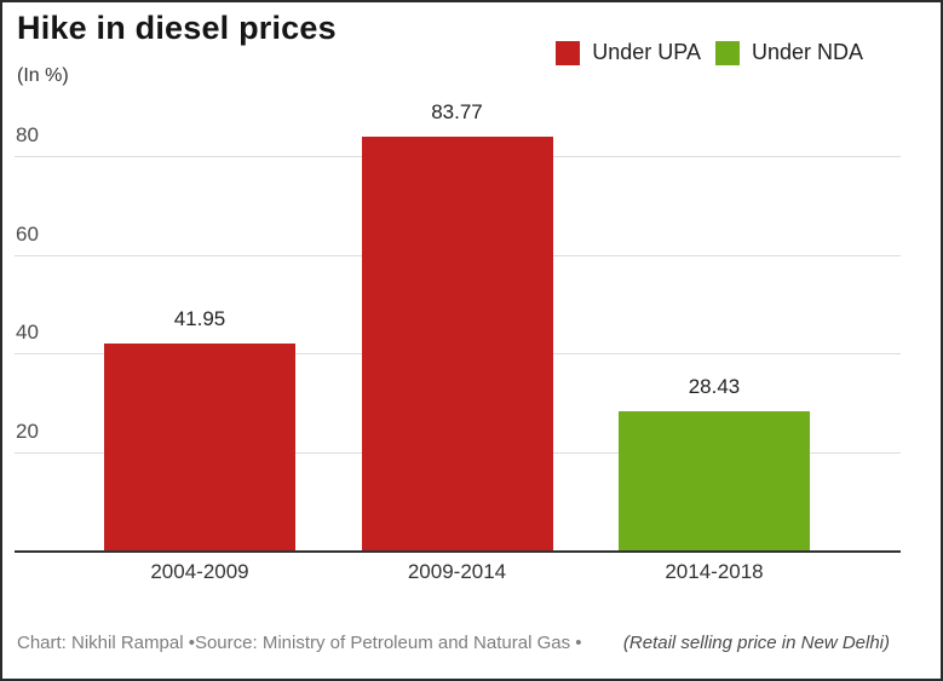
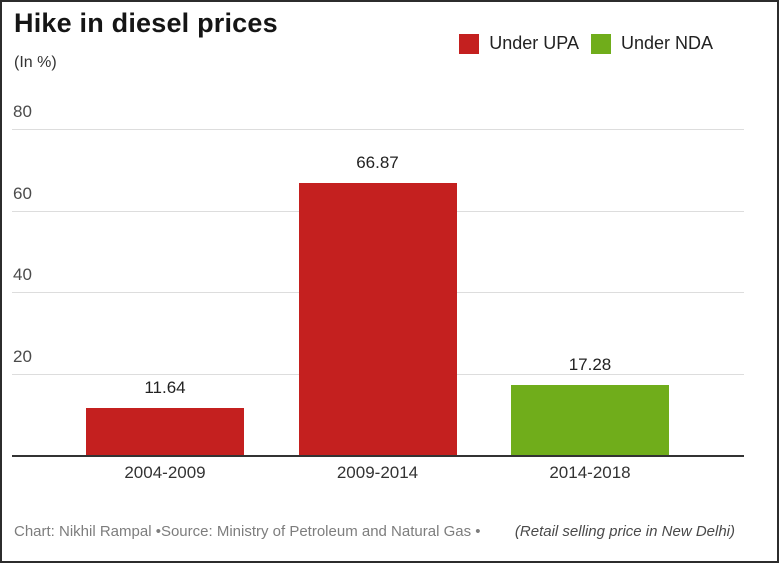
2004-2009: 41.95 -> 11.64
2009-2014: 83.77 -> 66.87
2014-2018: 28.43 -> 17.28
